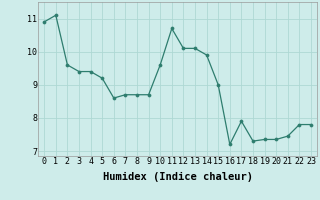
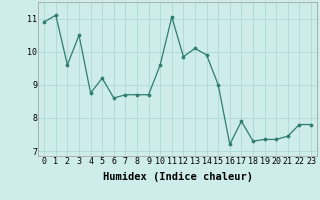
3: 9.40 -> 10.50
4: 9.40 -> 8.75
11: 10.70 -> 11.05
12: 10.10 -> 9.85
